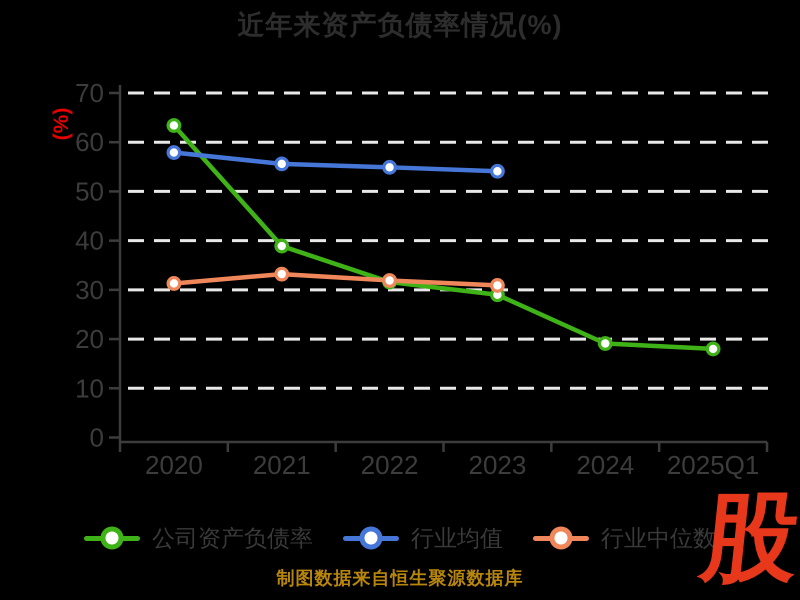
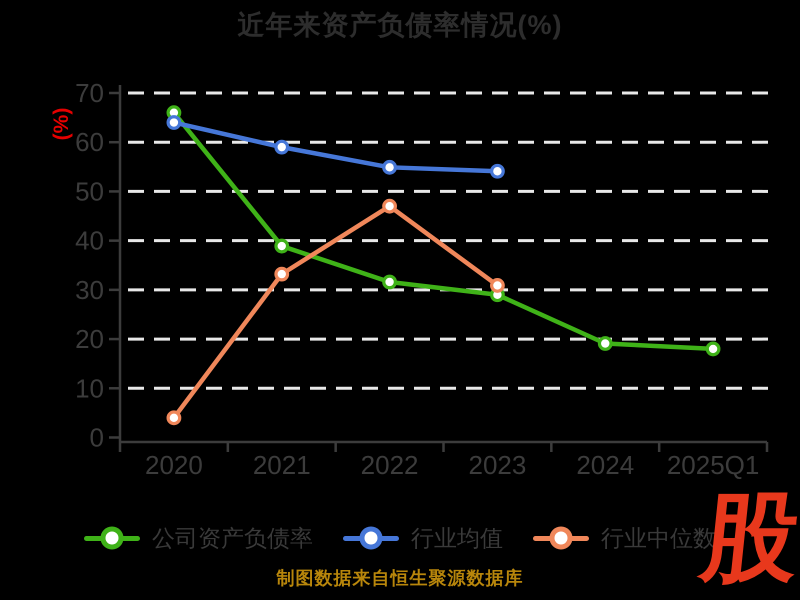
公司资产负债率/2020: 63 -> 66
行业均值/2020: 58 -> 64
行业中位数/2020: 31 -> 4
行业均值/2021: 56 -> 59
行业中位数/2022: 32 -> 47
